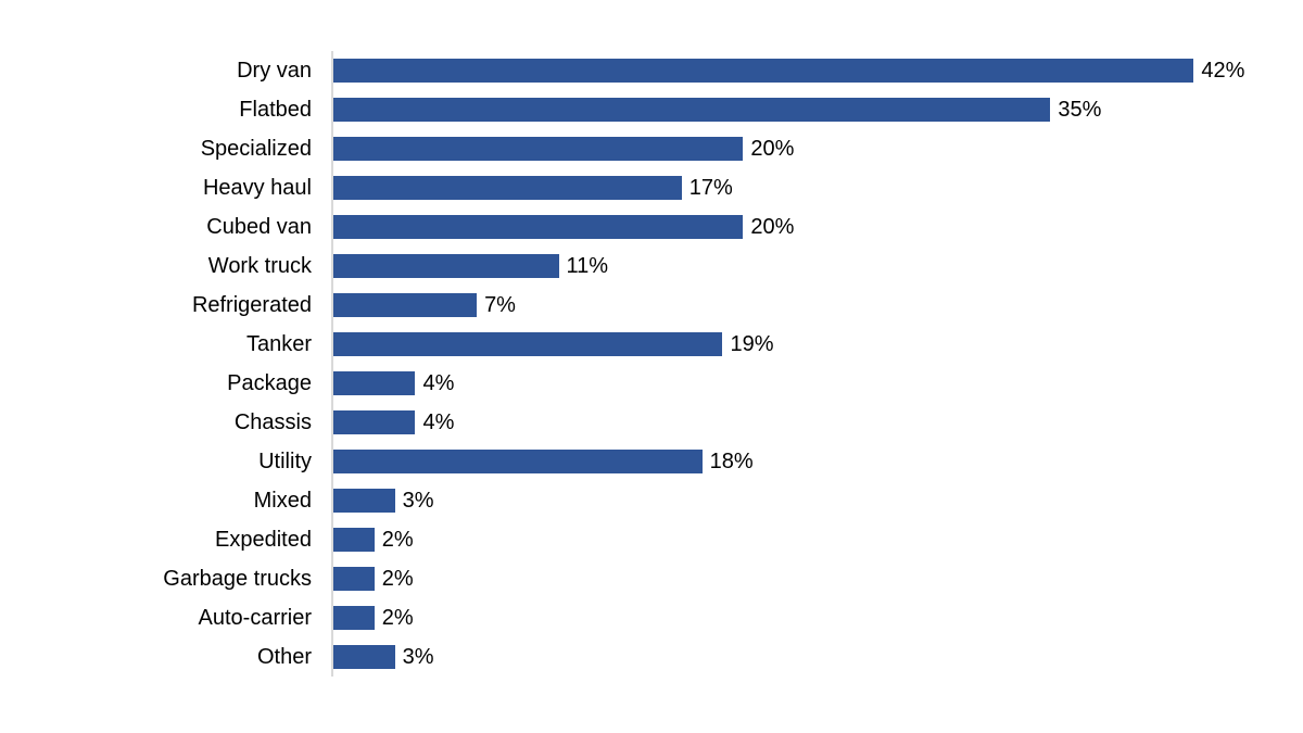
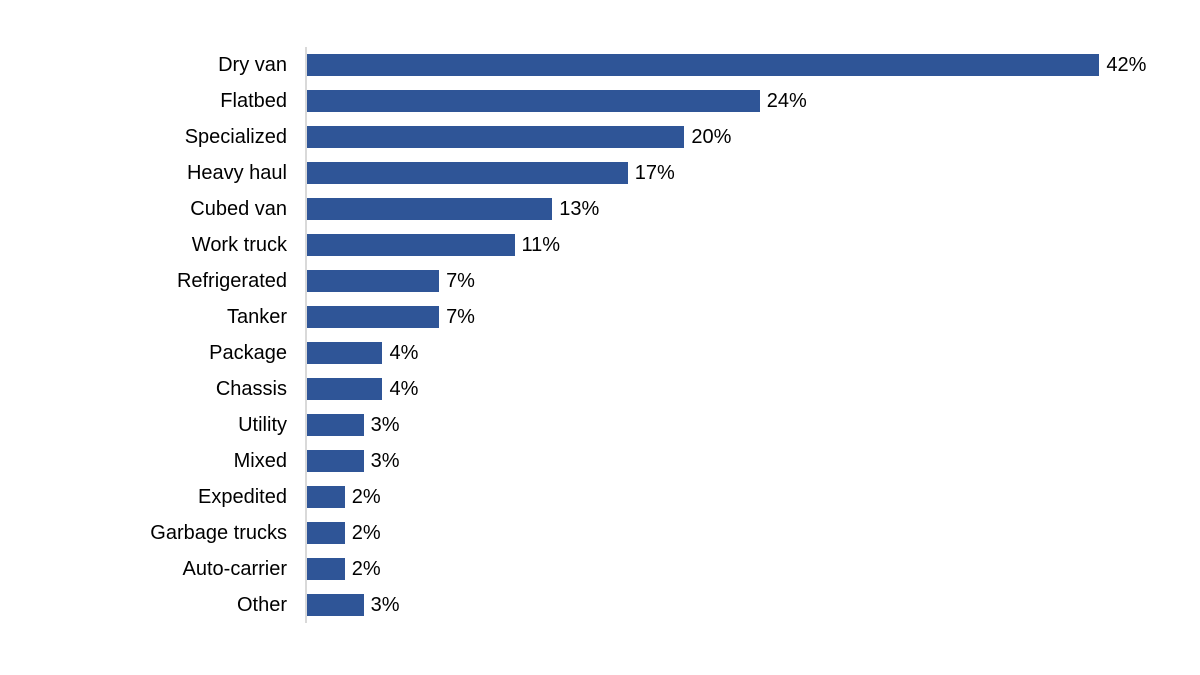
Flatbed: 35% -> 24%
Cubed van: 20% -> 13%
Tanker: 19% -> 7%
Utility: 18% -> 3%
